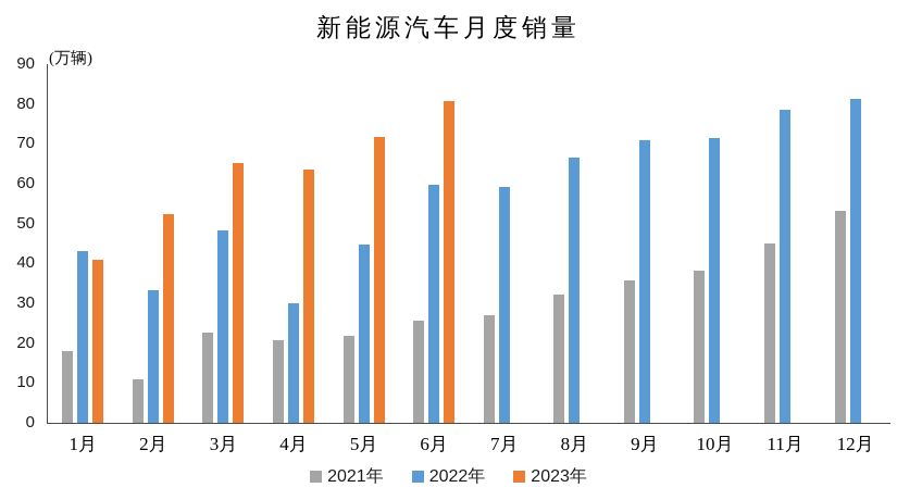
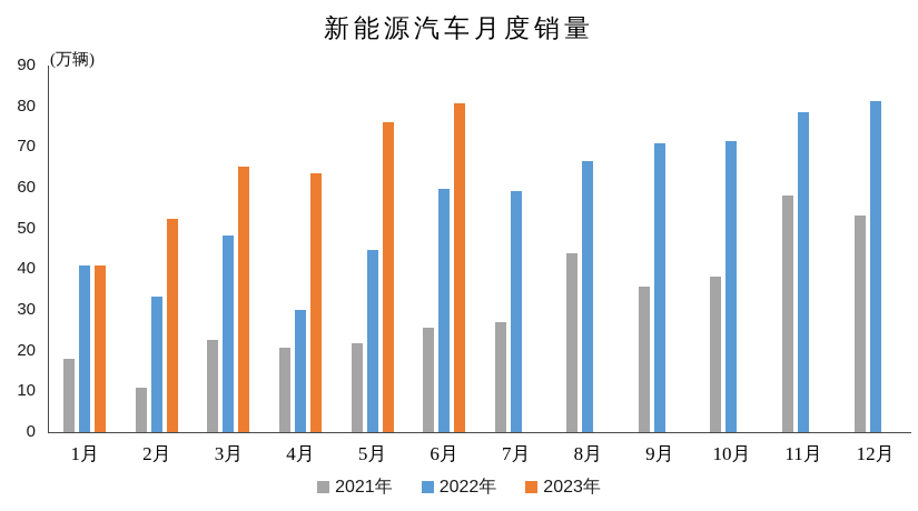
2022年/1月: 43 -> 41
2023年/5月: 72 -> 76
2021年/8月: 32 -> 44
2021年/11月: 45 -> 58
